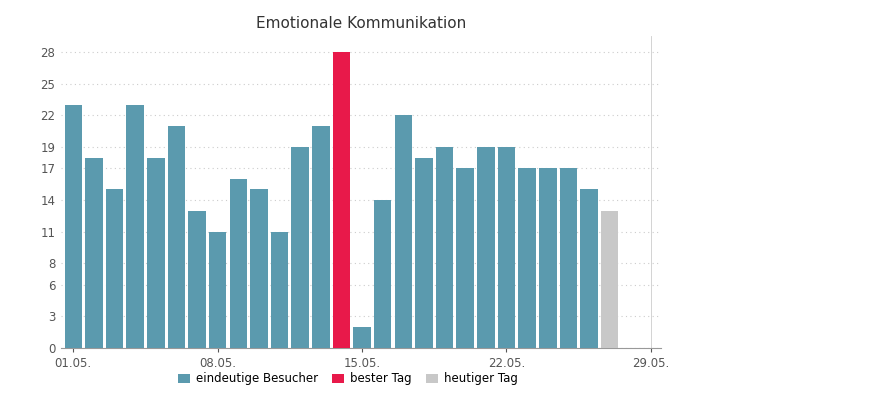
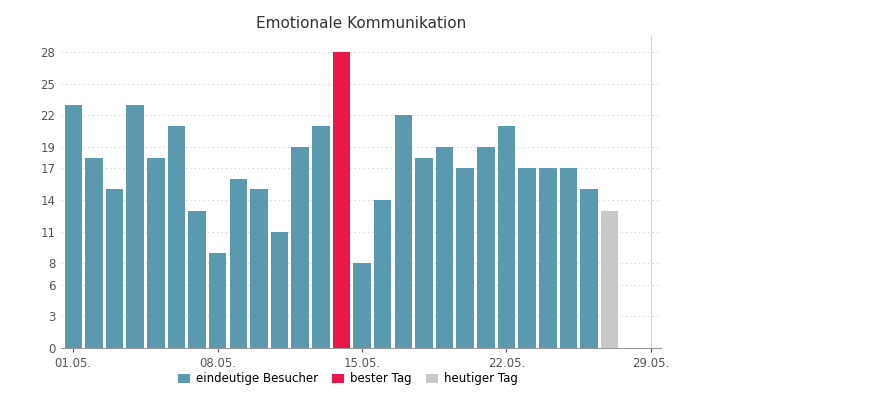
08.05.: 11 -> 9
15.05.: 2 -> 8
22.05.: 19 -> 21
